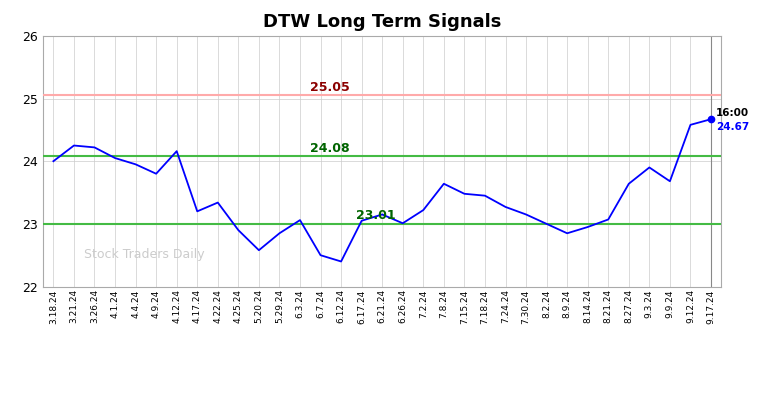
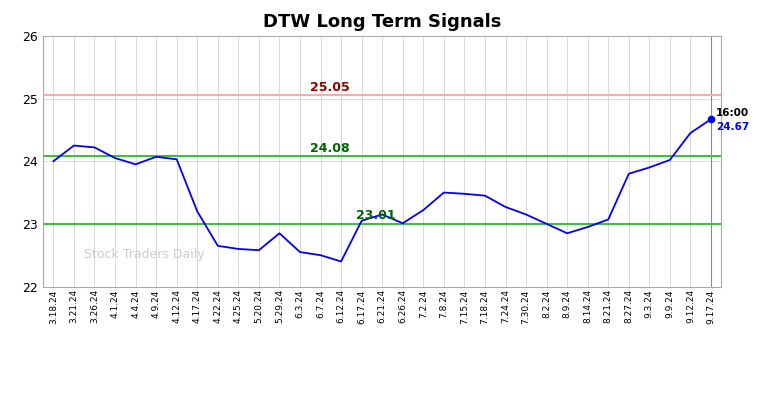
4.9.24: 23.80 -> 24.07
4.12.24: 24.16 -> 24.03
4.22.24: 23.34 -> 22.65
4.25.24: 22.90 -> 22.60
6.3.24: 23.06 -> 22.55
7.8.24: 23.64 -> 23.50
8.27.24: 23.64 -> 23.80
9.9.24: 23.68 -> 24.02
9.12.24: 24.58 -> 24.45
